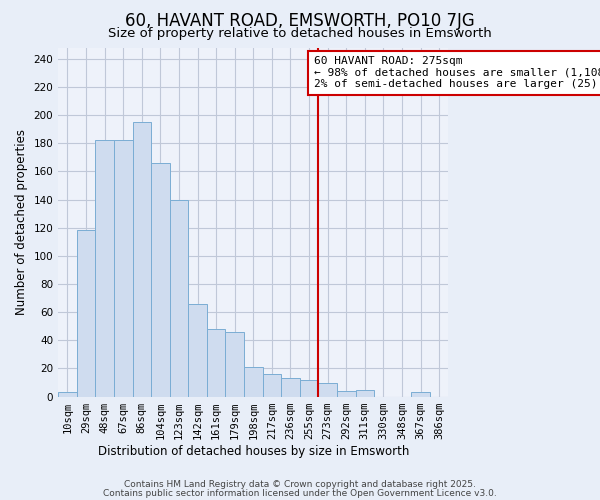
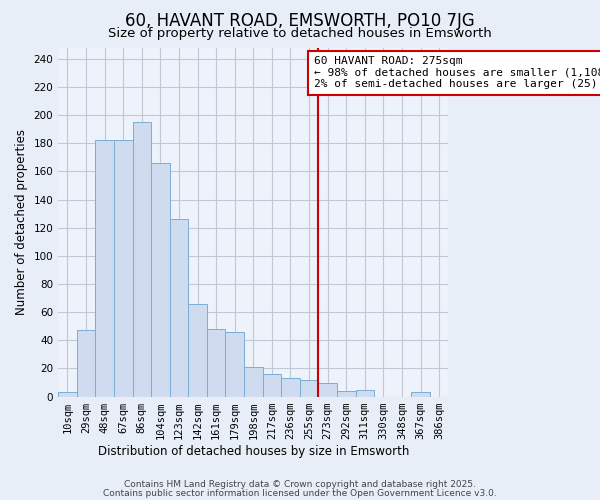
29sqm: 118 -> 47
123sqm: 140 -> 126
